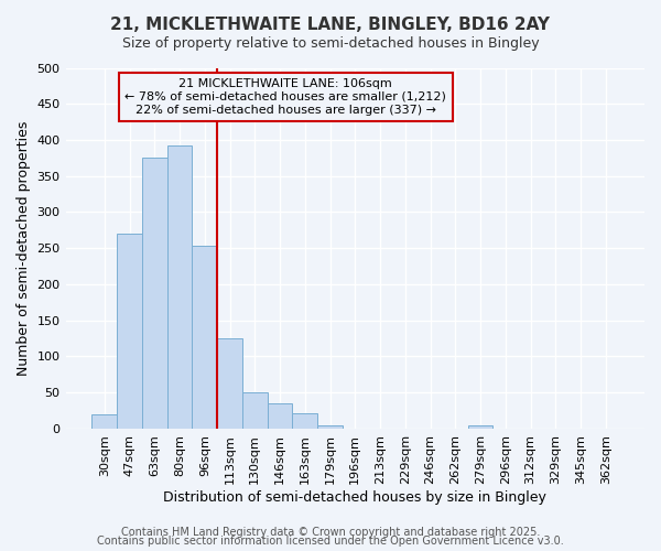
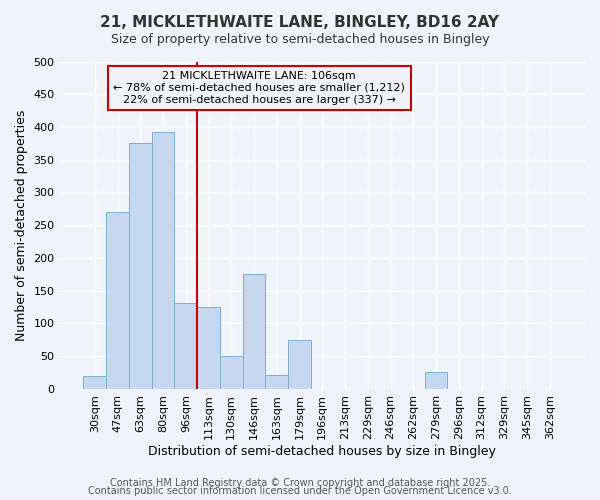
96sqm: 253 -> 132
146sqm: 35 -> 176
179sqm: 5 -> 74
279sqm: 5 -> 26
